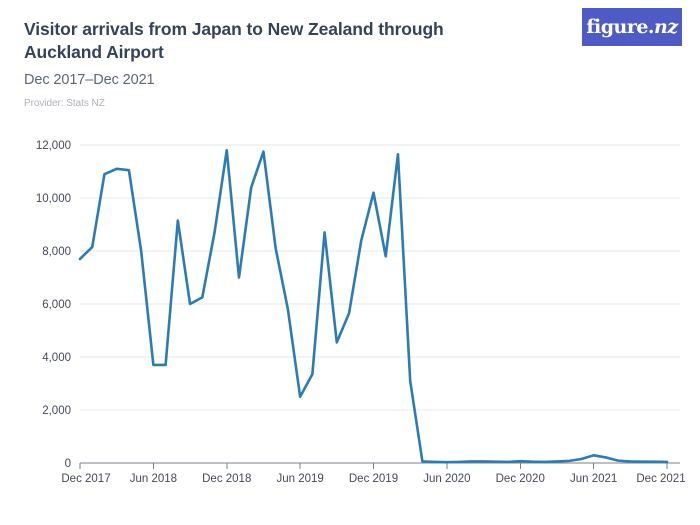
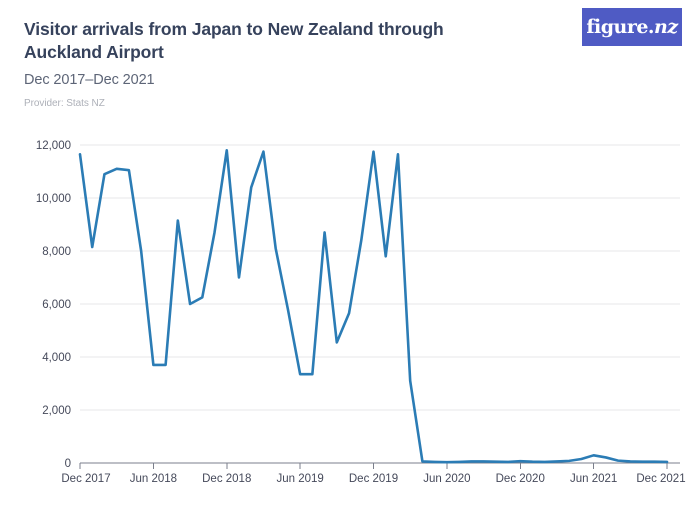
Dec 2017: 7700 -> 11600
Jun 2019: 2500 -> 3400
Dec 2019: 10200 -> 11800
